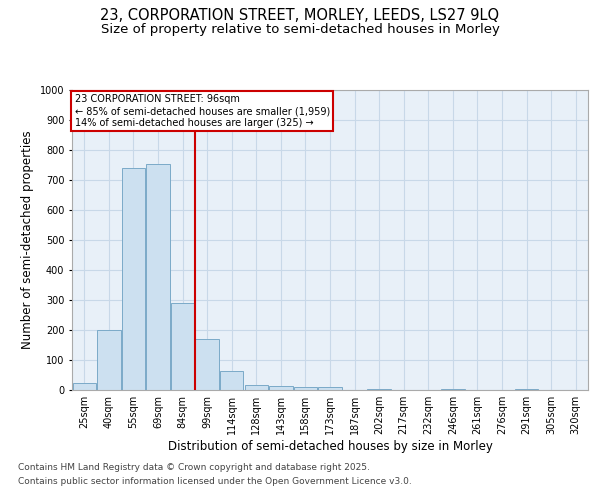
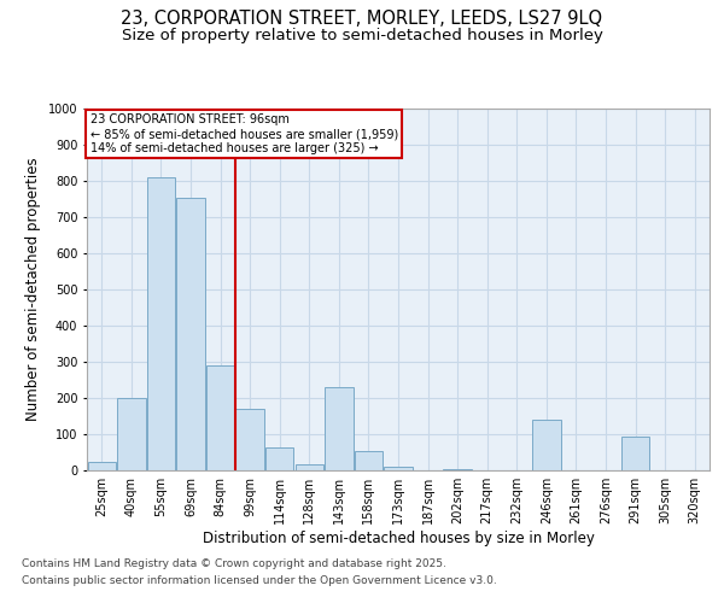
55sqm: 740 -> 810
143sqm: 13 -> 230
158sqm: 10 -> 55
246sqm: 5 -> 140
291sqm: 5 -> 95
